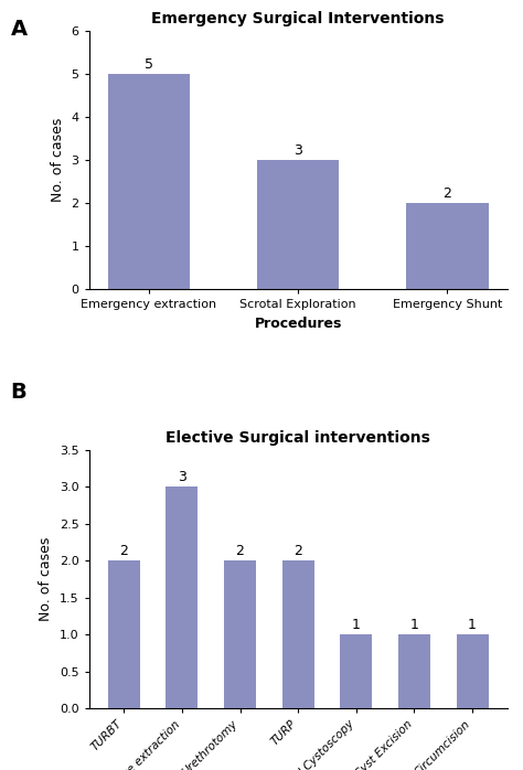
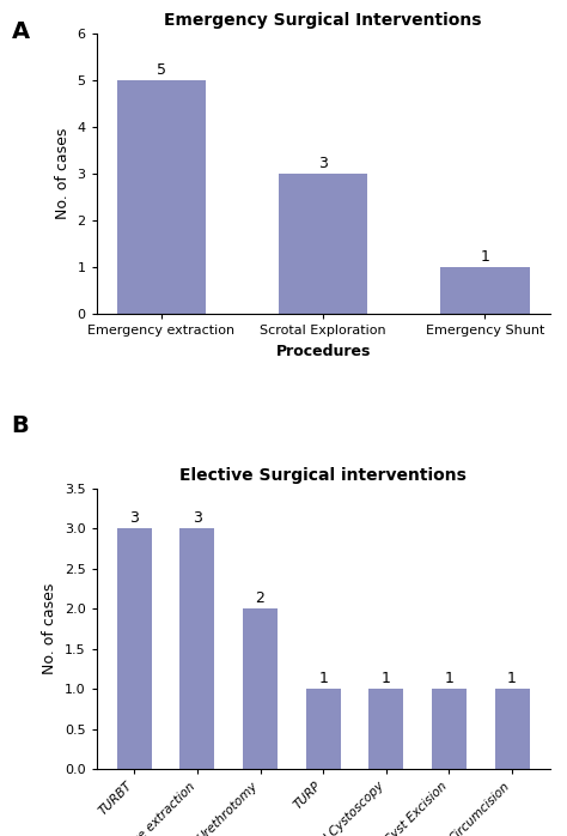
Emergency Surgical Interventions/Emergency Shunt: 2 -> 1
Elective Surgical interventions/TURBT: 2 -> 3
Elective Surgical interventions/TURP: 2 -> 1
